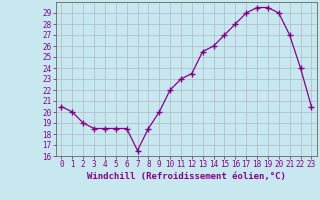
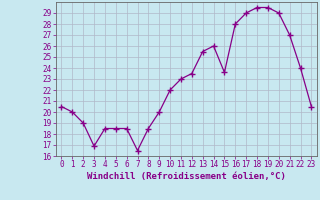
3: 18.5 -> 16.9
15: 27.0 -> 23.6
